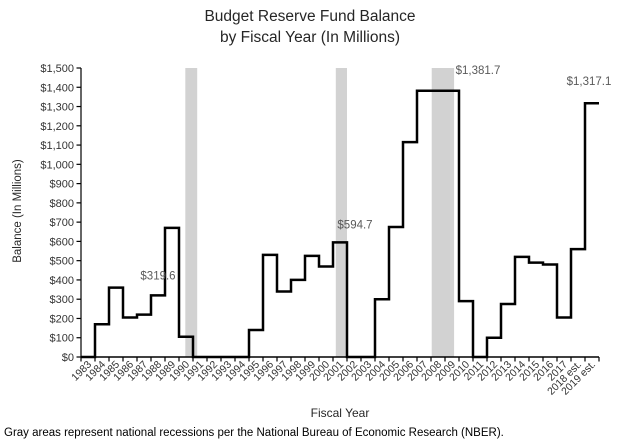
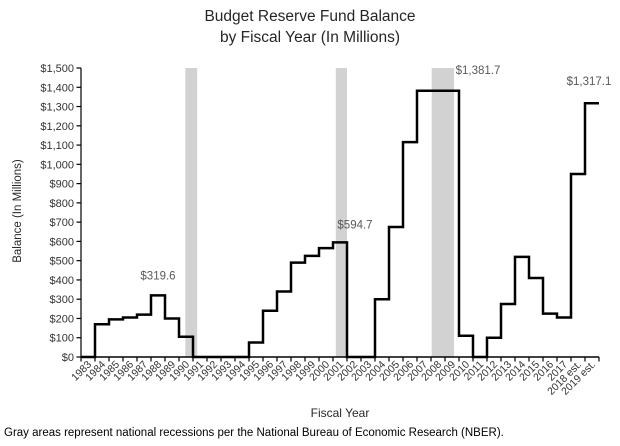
1985: $360 -> $200
1989: $670 -> $200
1995: $140 -> $80
1996: $530 -> $240
1998: $400 -> $490
2000: $470 -> $560
2010: $290 -> $110
2015: $490 -> $410
2016: $480 -> $220
2018 est.: $560 -> $950
